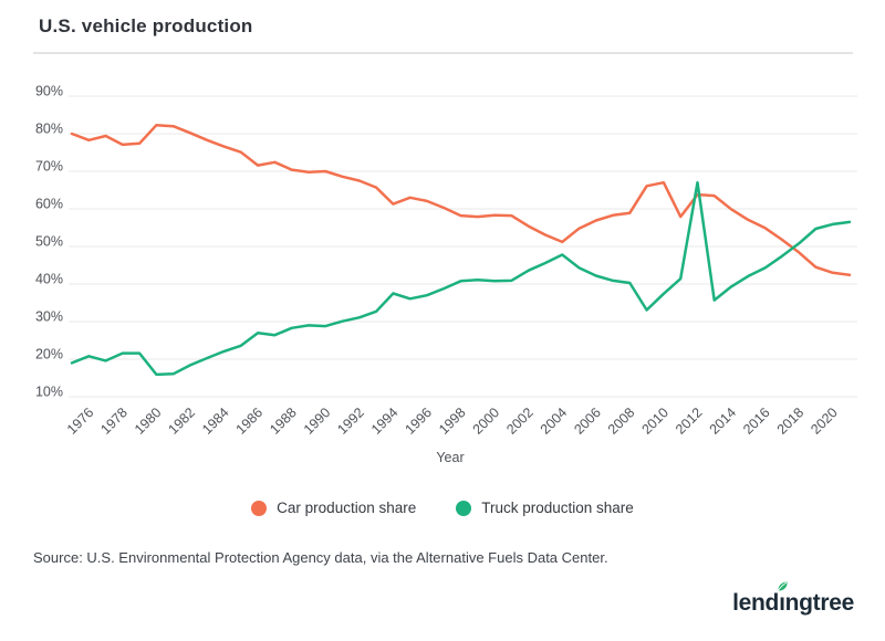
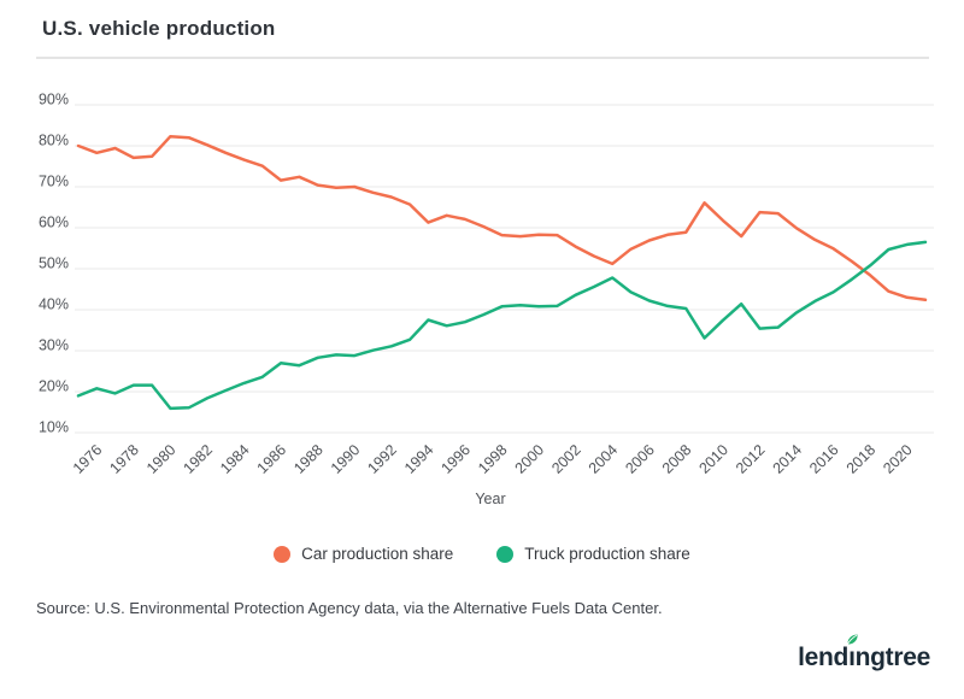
Car production share/2010: 67% -> 62%
Truck production share/2012: 67% -> 35%
